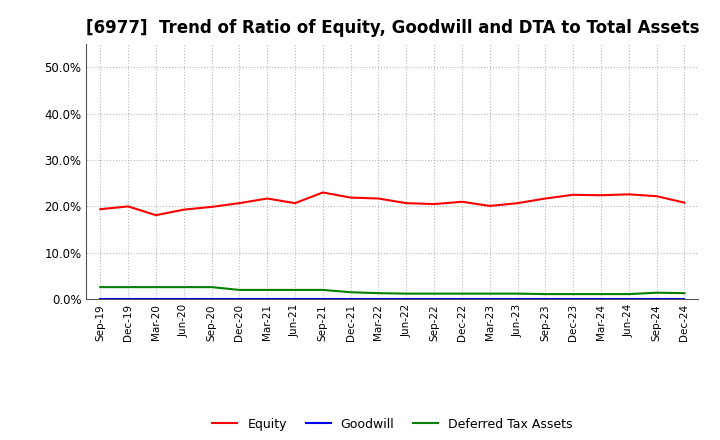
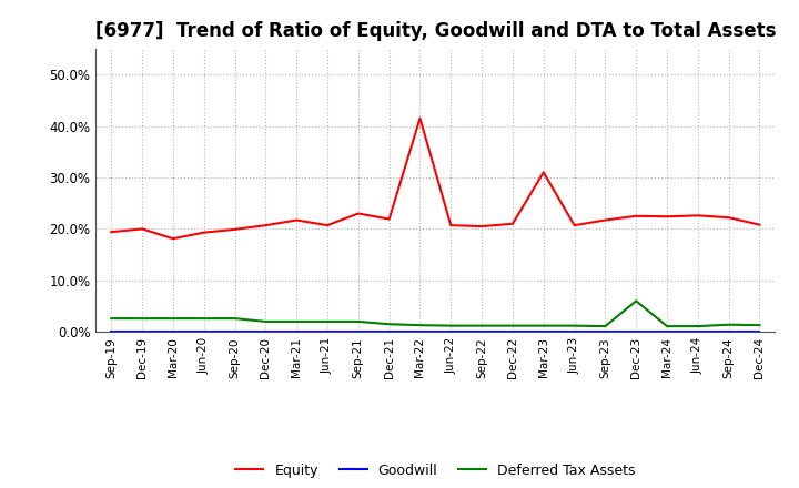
Equity/Mar-22: 21.7% -> 41.5%
Equity/Mar-23: 20.1% -> 31.0%
Deferred Tax Assets/Dec-23: 1.1% -> 6.0%
